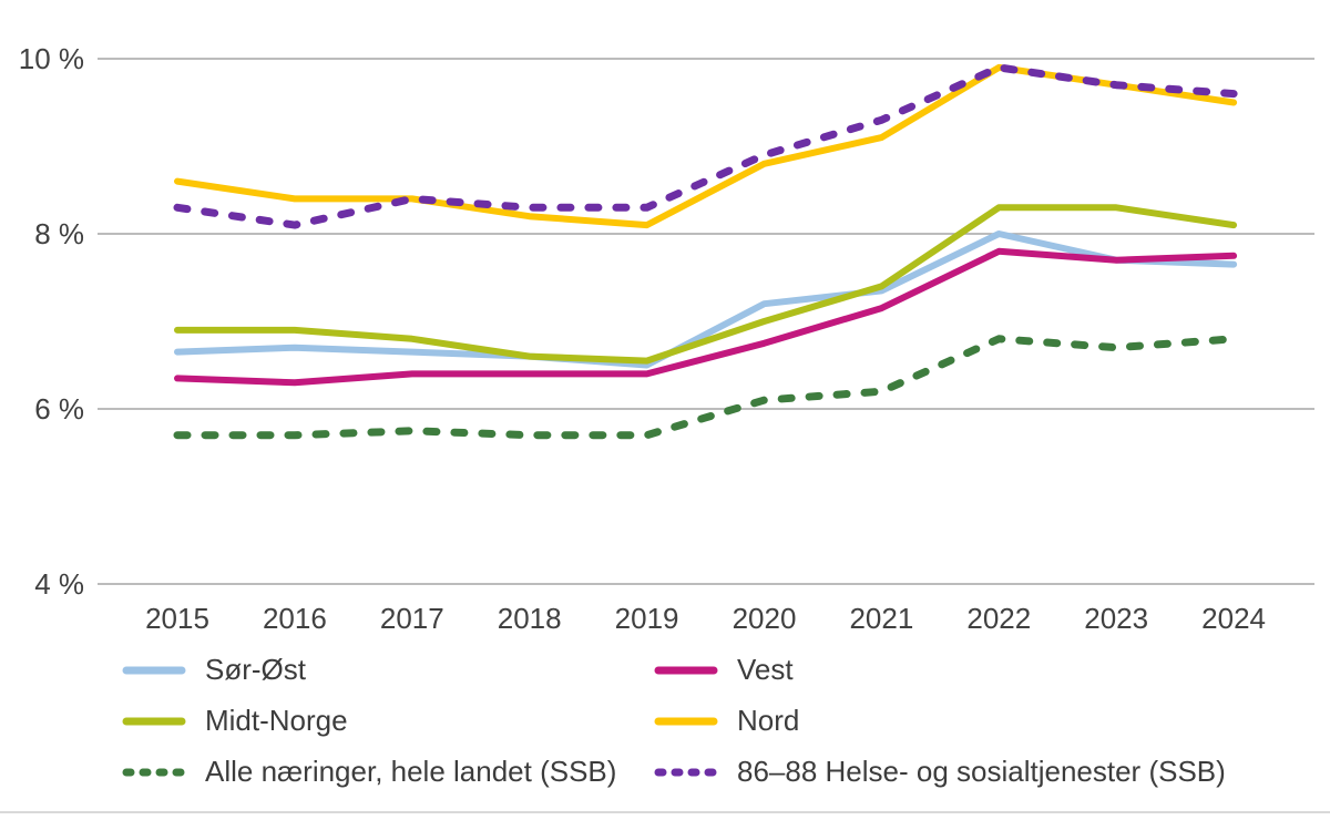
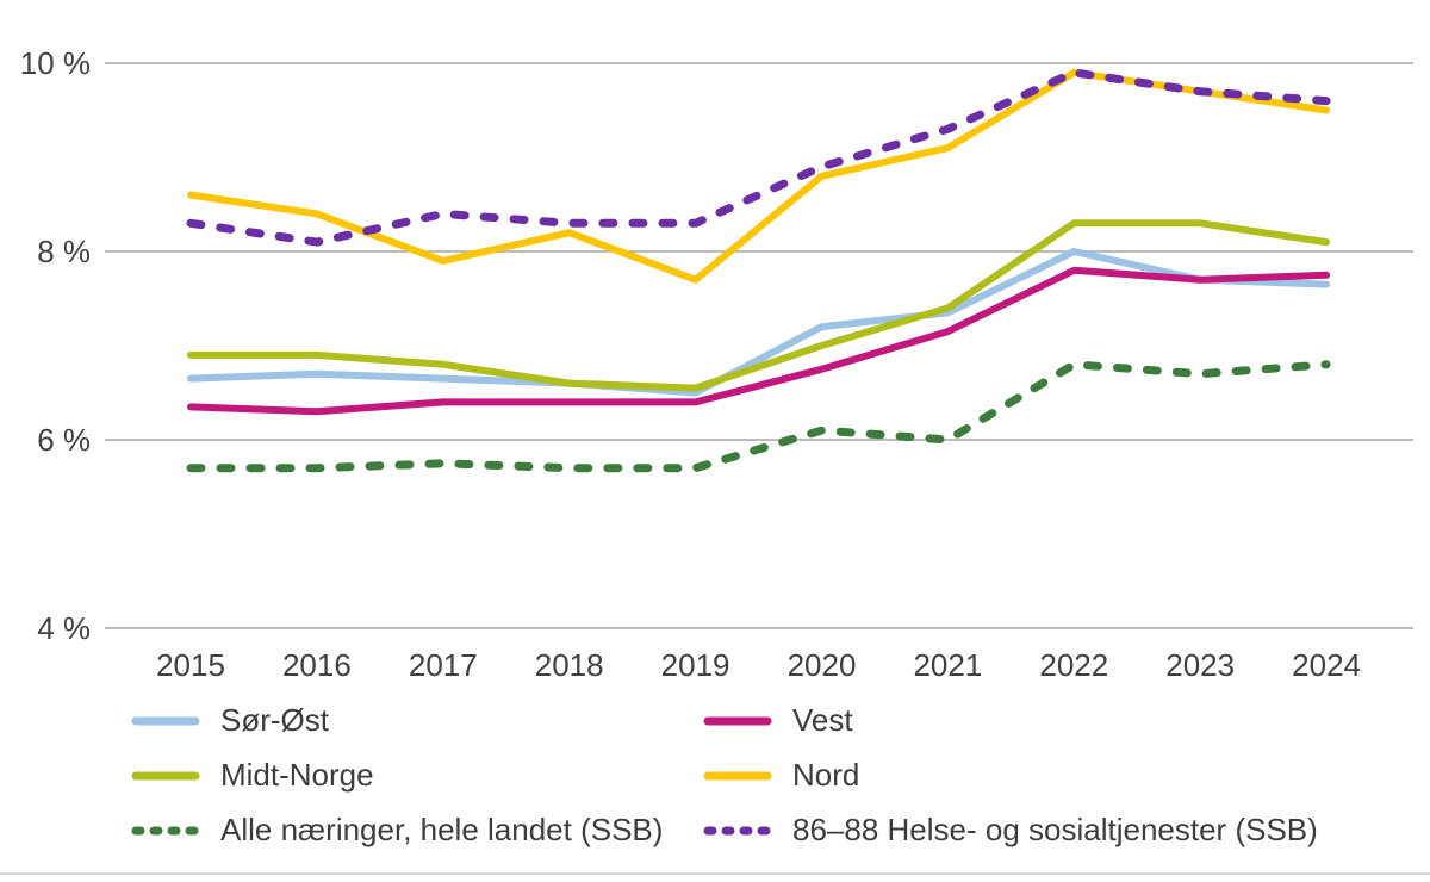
Nord/2017: 8.4% -> 7.9%
Nord/2019: 8.1% -> 7.7%
Alle næringer, hele landet (SSB)/2021: 6.2% -> 6.0%
